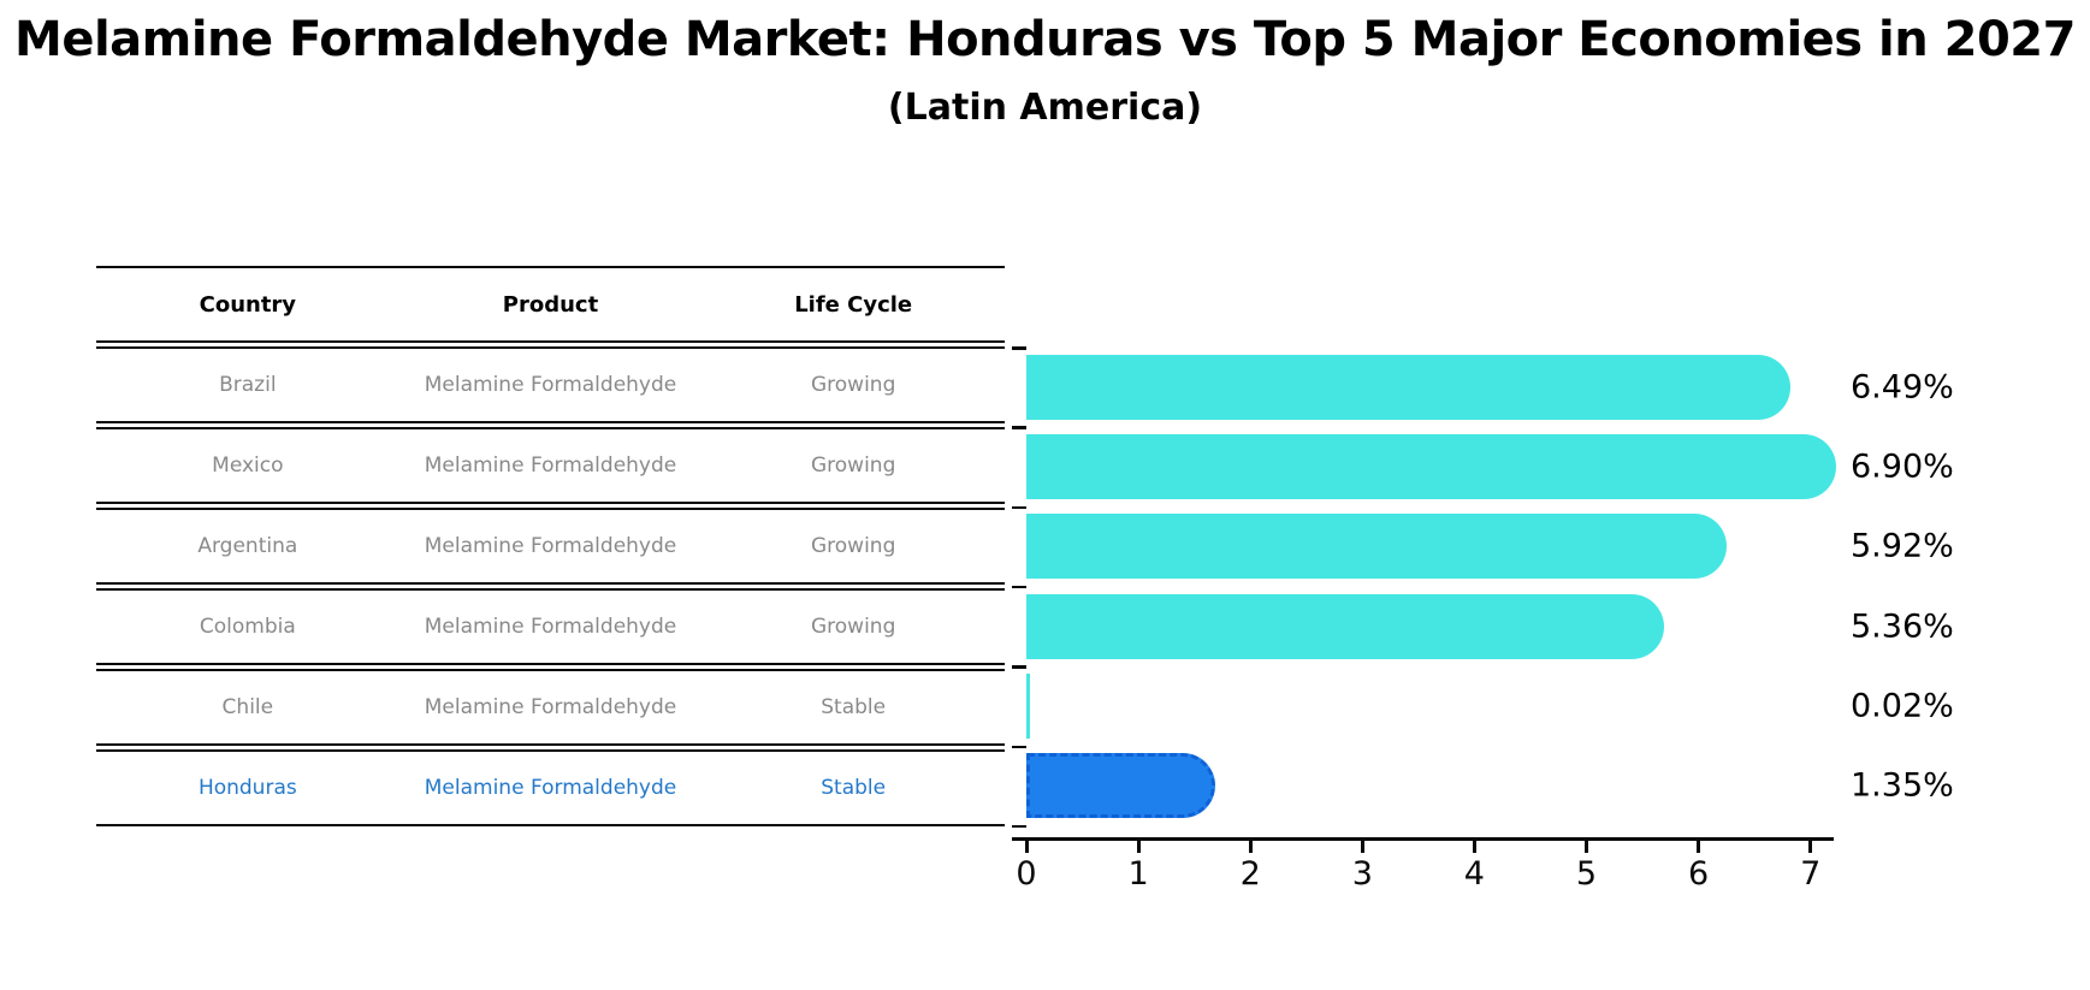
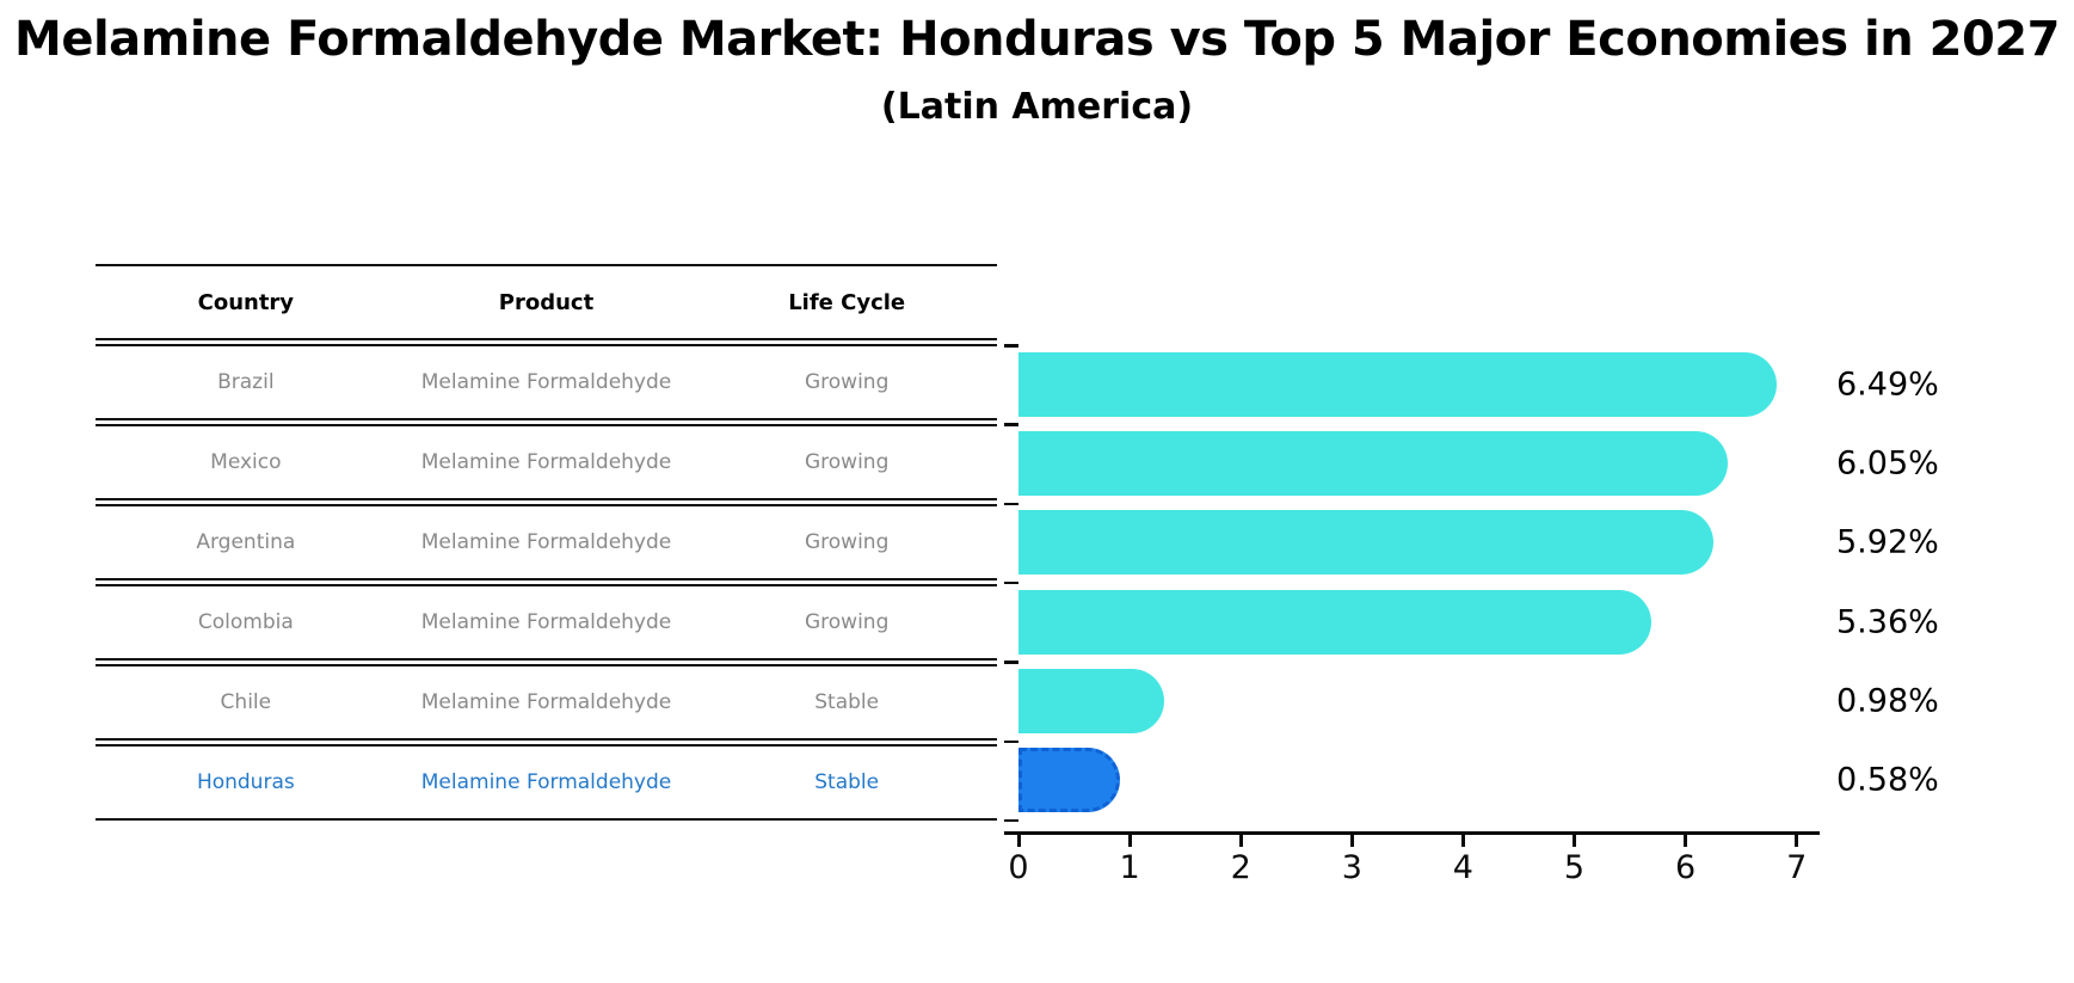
Mexico: 6.90% -> 6.05%
Chile: 0.02% -> 0.98%
Honduras: 1.35% -> 0.58%
